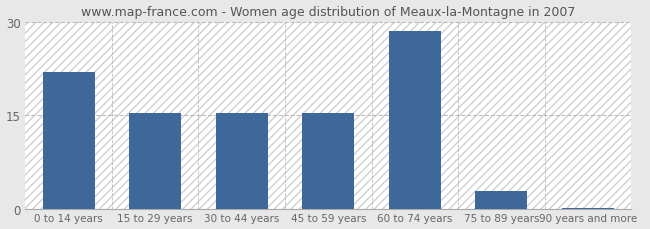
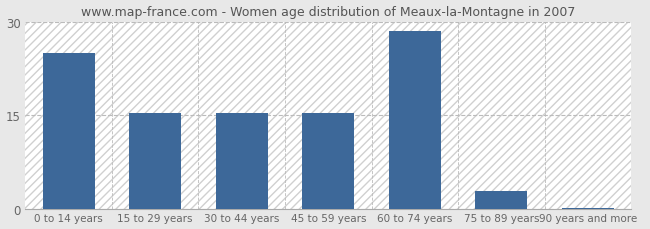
0 to 14 years: 22.0 -> 25.0
